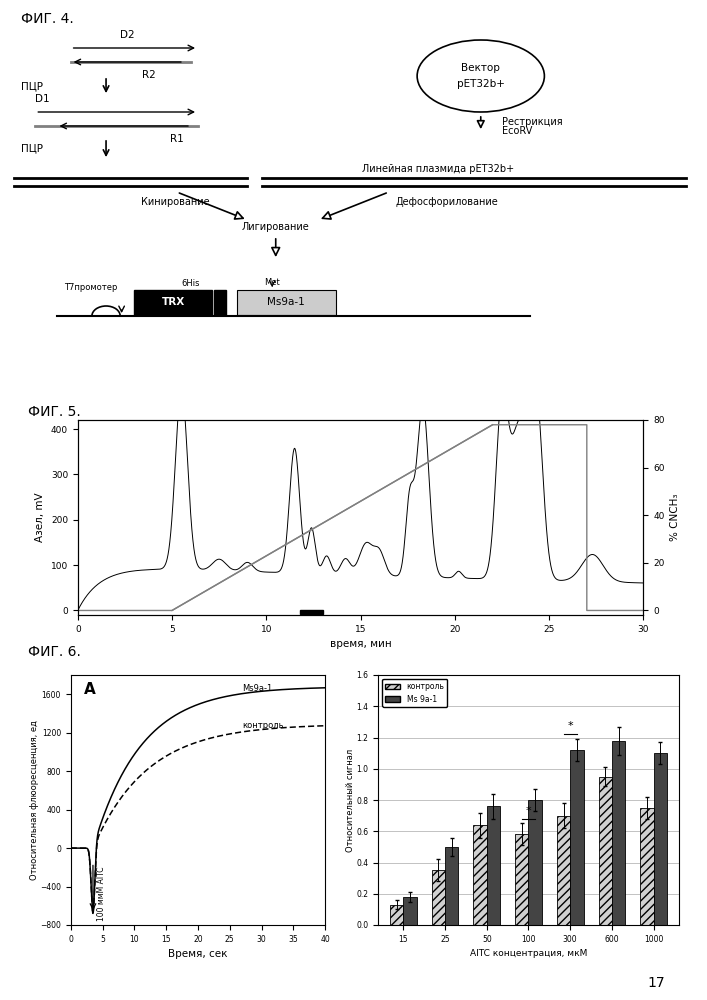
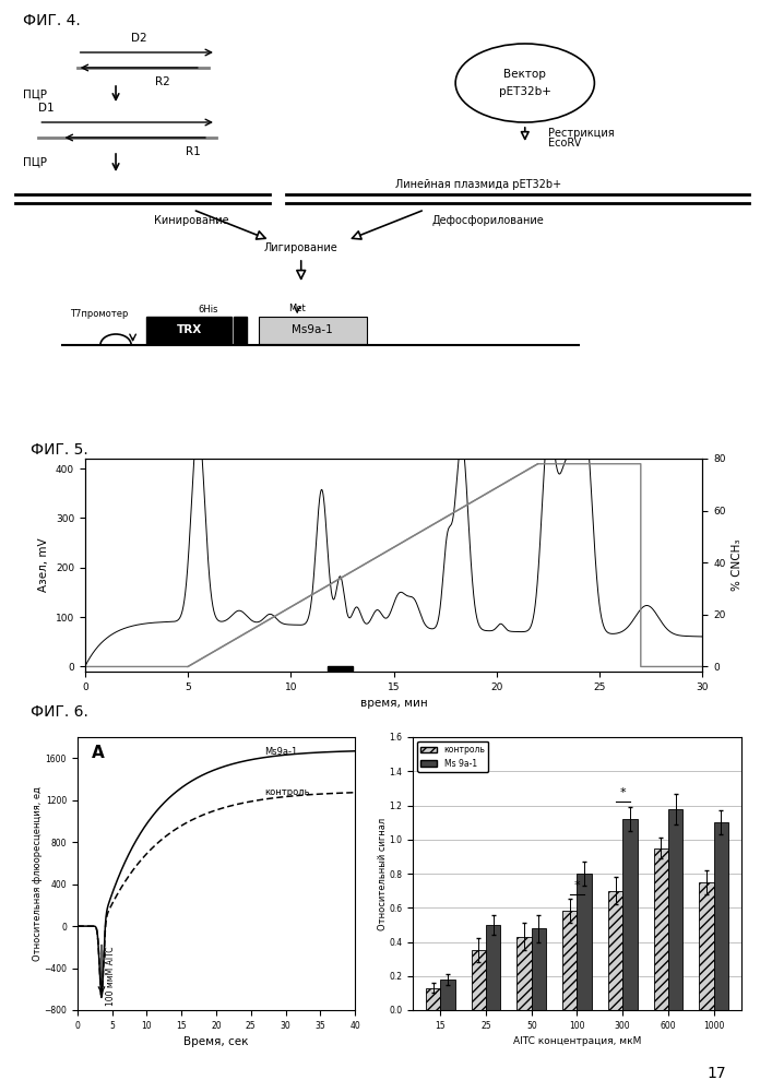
контроль/50: 0.64 -> 0.43
Ms 9a-1/50: 0.76 -> 0.48
